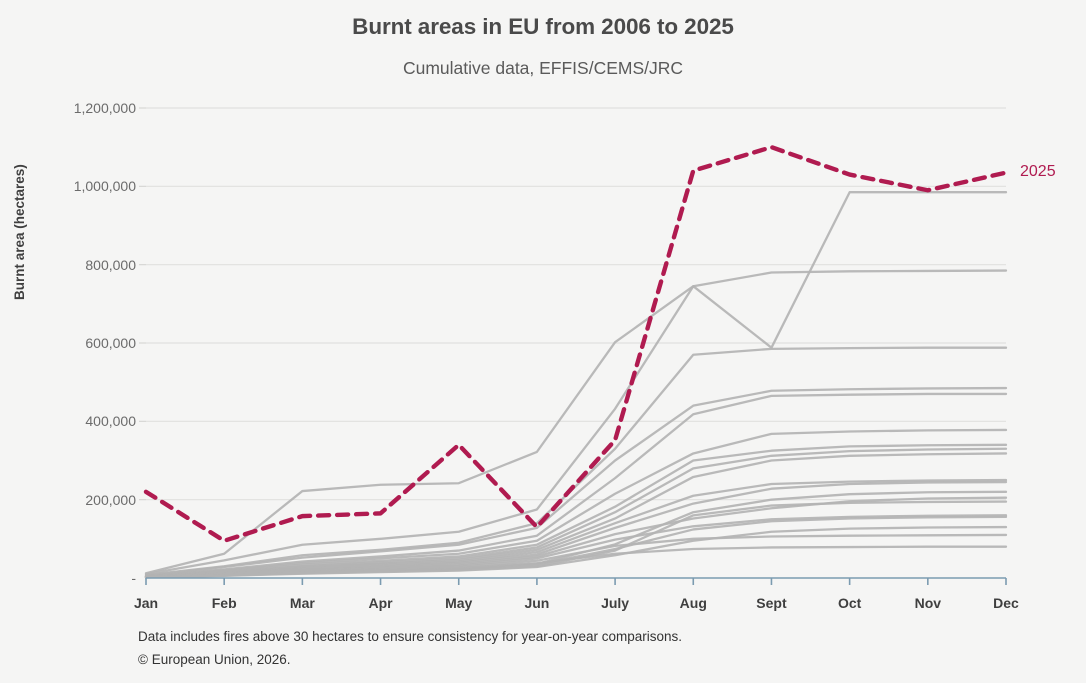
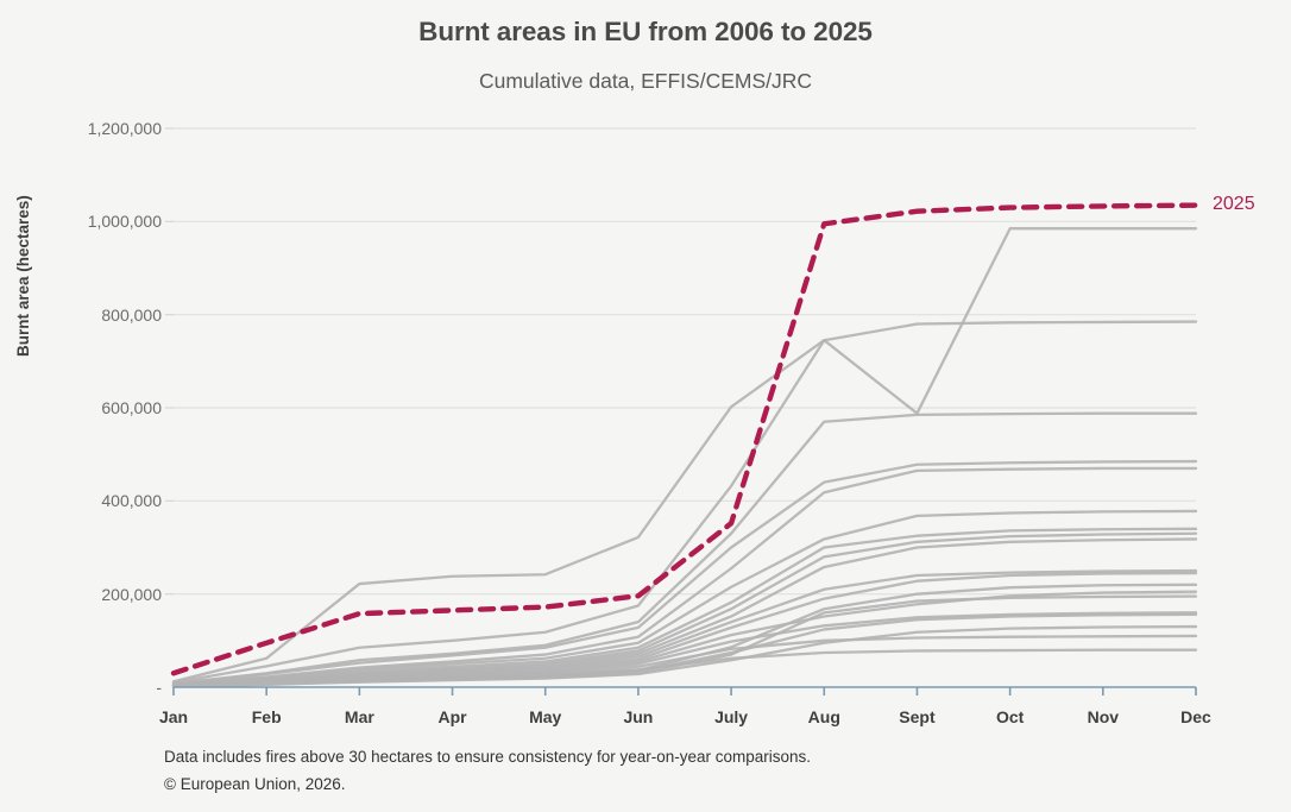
2025/Jan: 220000 -> 30000
2025/May: 340000 -> 170000
2025/Jun: 130000 -> 200000
2025/Aug: 1040000 -> 1000000
2025/Sept: 1100000 -> 1020000
2025/Nov: 990000 -> 1030000
